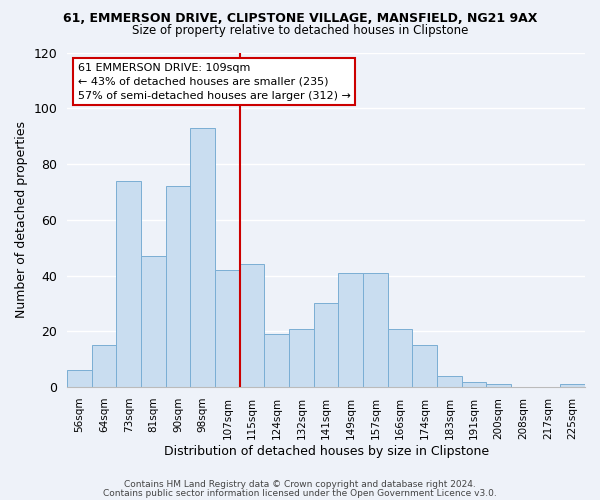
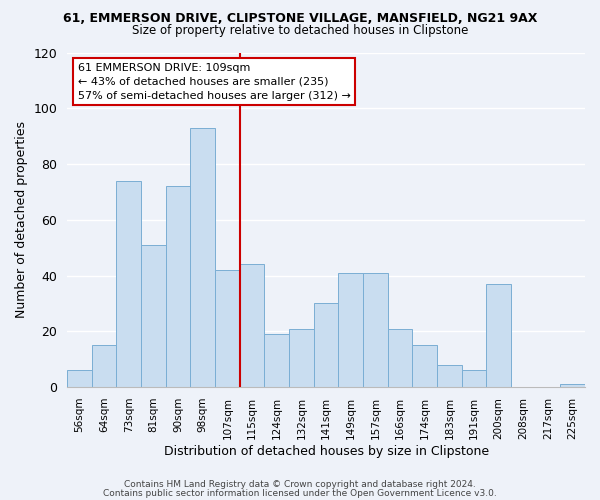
81sqm: 47 -> 51
183sqm: 4 -> 8
191sqm: 2 -> 6
200sqm: 1 -> 37
